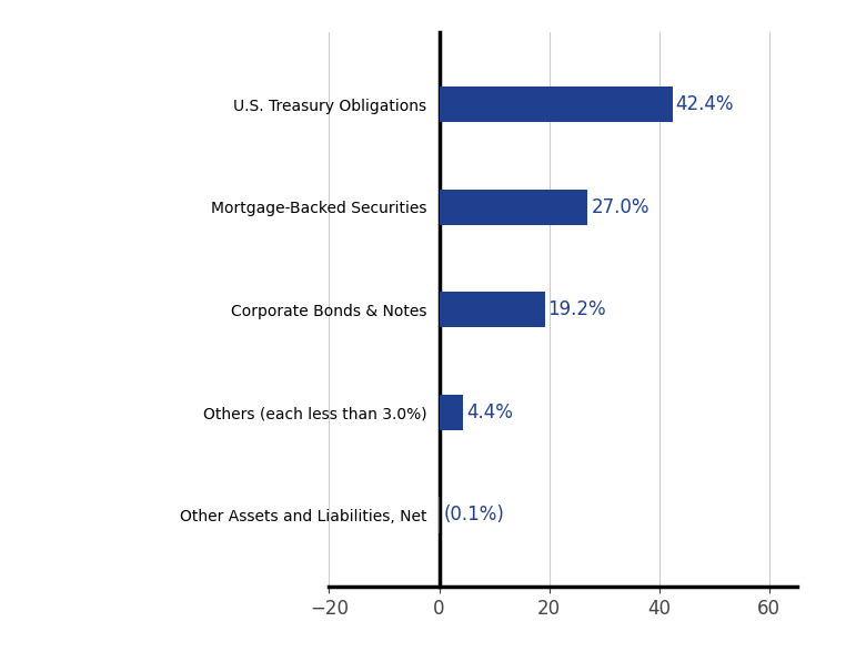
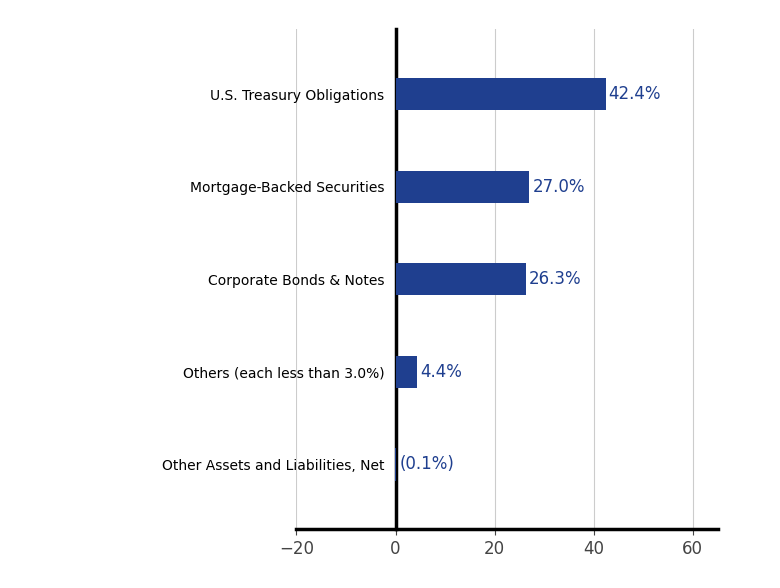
Corporate Bonds & Notes: 19.2% -> 26.3%
